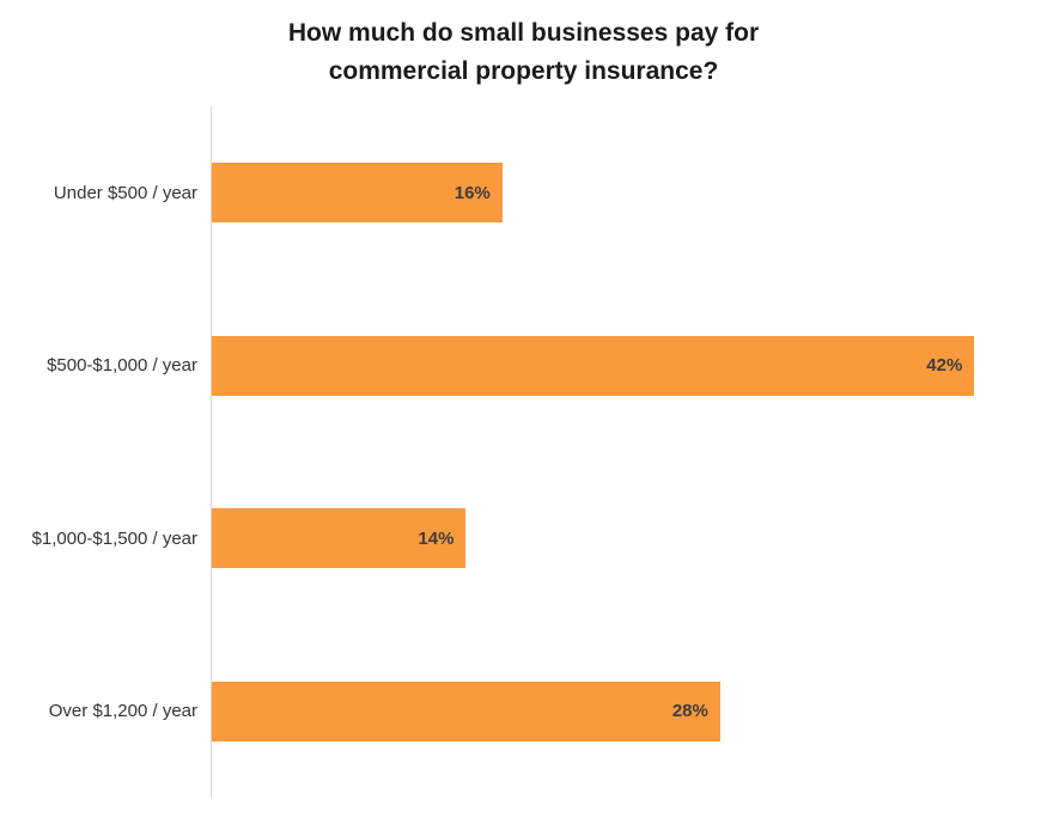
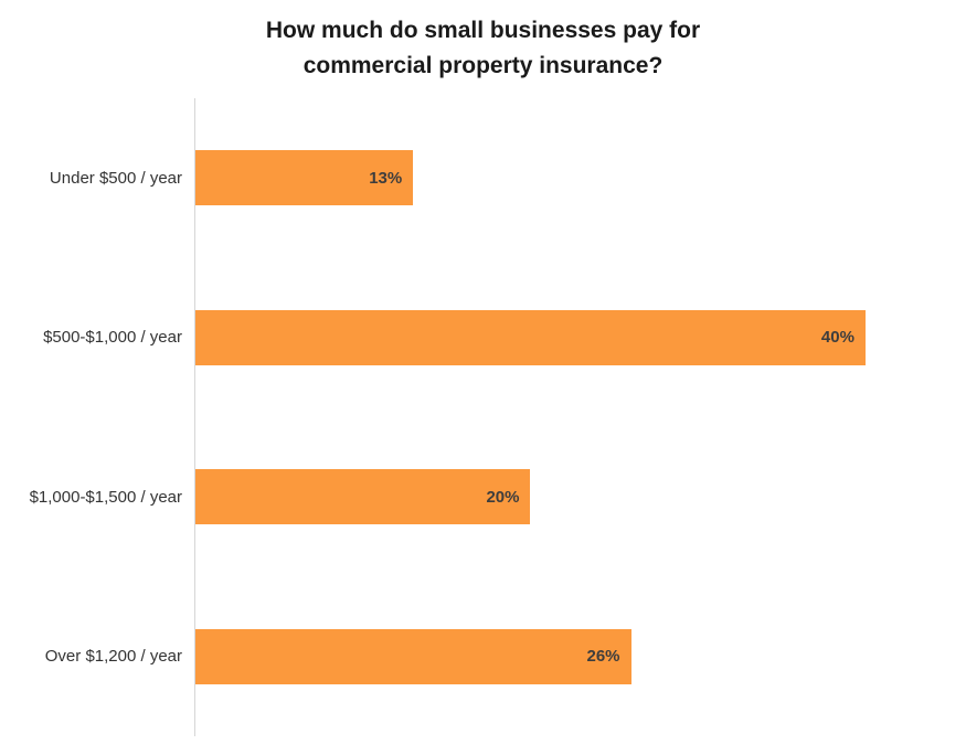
Under $500 / year: 16% -> 13%
$500-$1,000 / year: 42% -> 40%
$1,000-$1,500 / year: 14% -> 20%
Over $1,200 / year: 28% -> 26%
